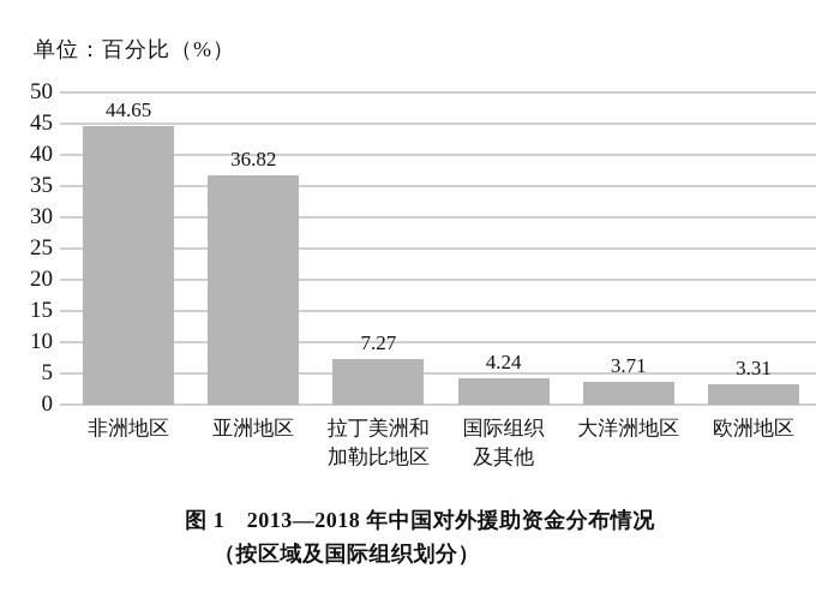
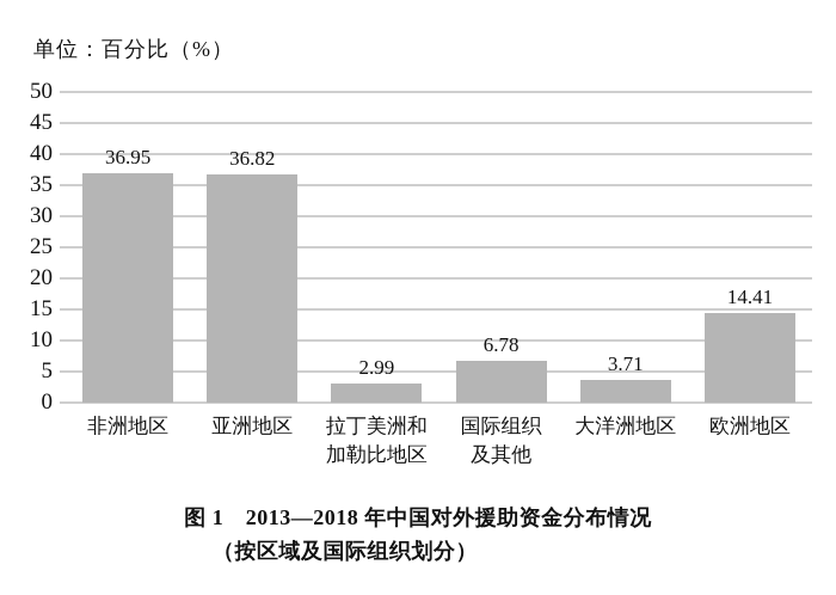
非洲地区: 44.65 -> 36.95
拉丁美洲和加勒比地区: 7.27 -> 2.99
国际组织及其他: 4.24 -> 6.78
欧洲地区: 3.31 -> 14.41
